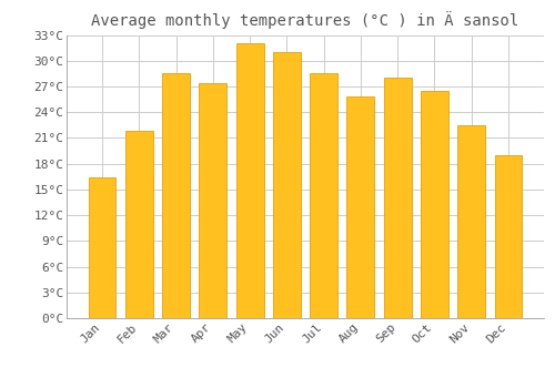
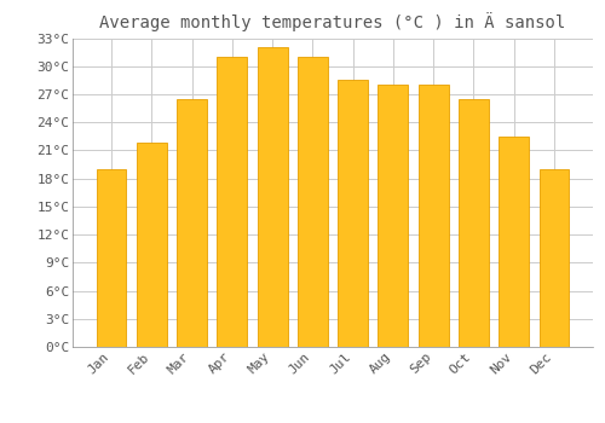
Jan: 16.4°C -> 19.0°C
Mar: 28.6°C -> 26.5°C
Apr: 27.4°C -> 31.0°C
Aug: 25.8°C -> 28.0°C
